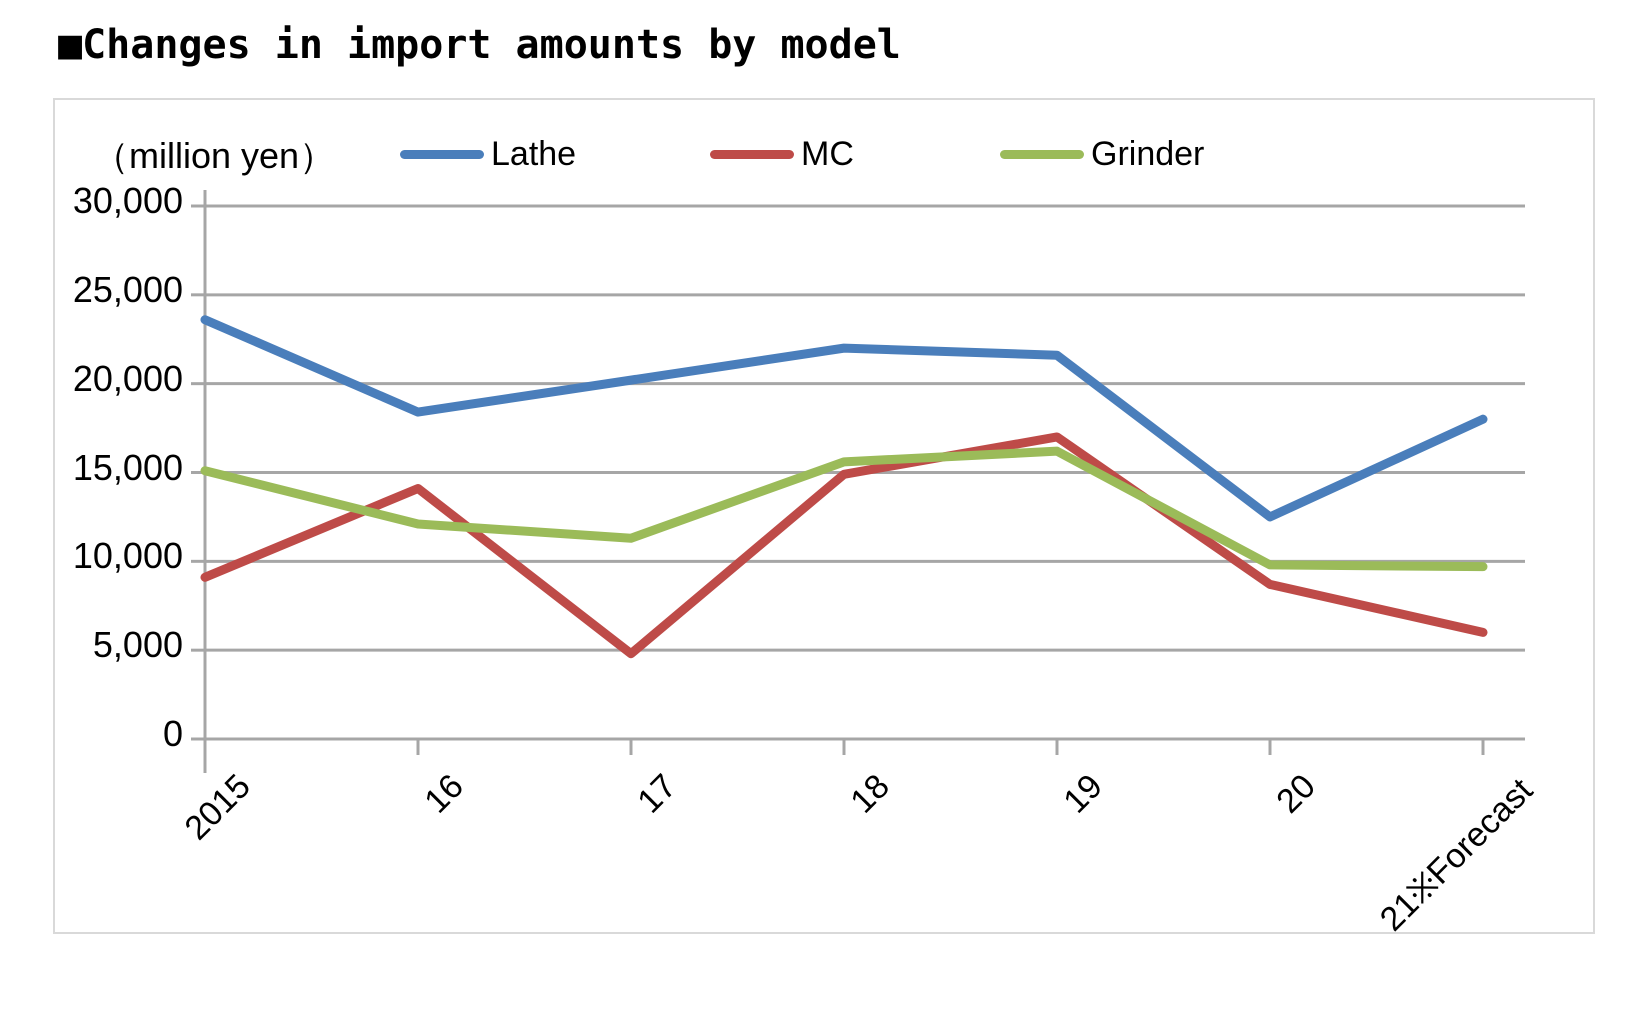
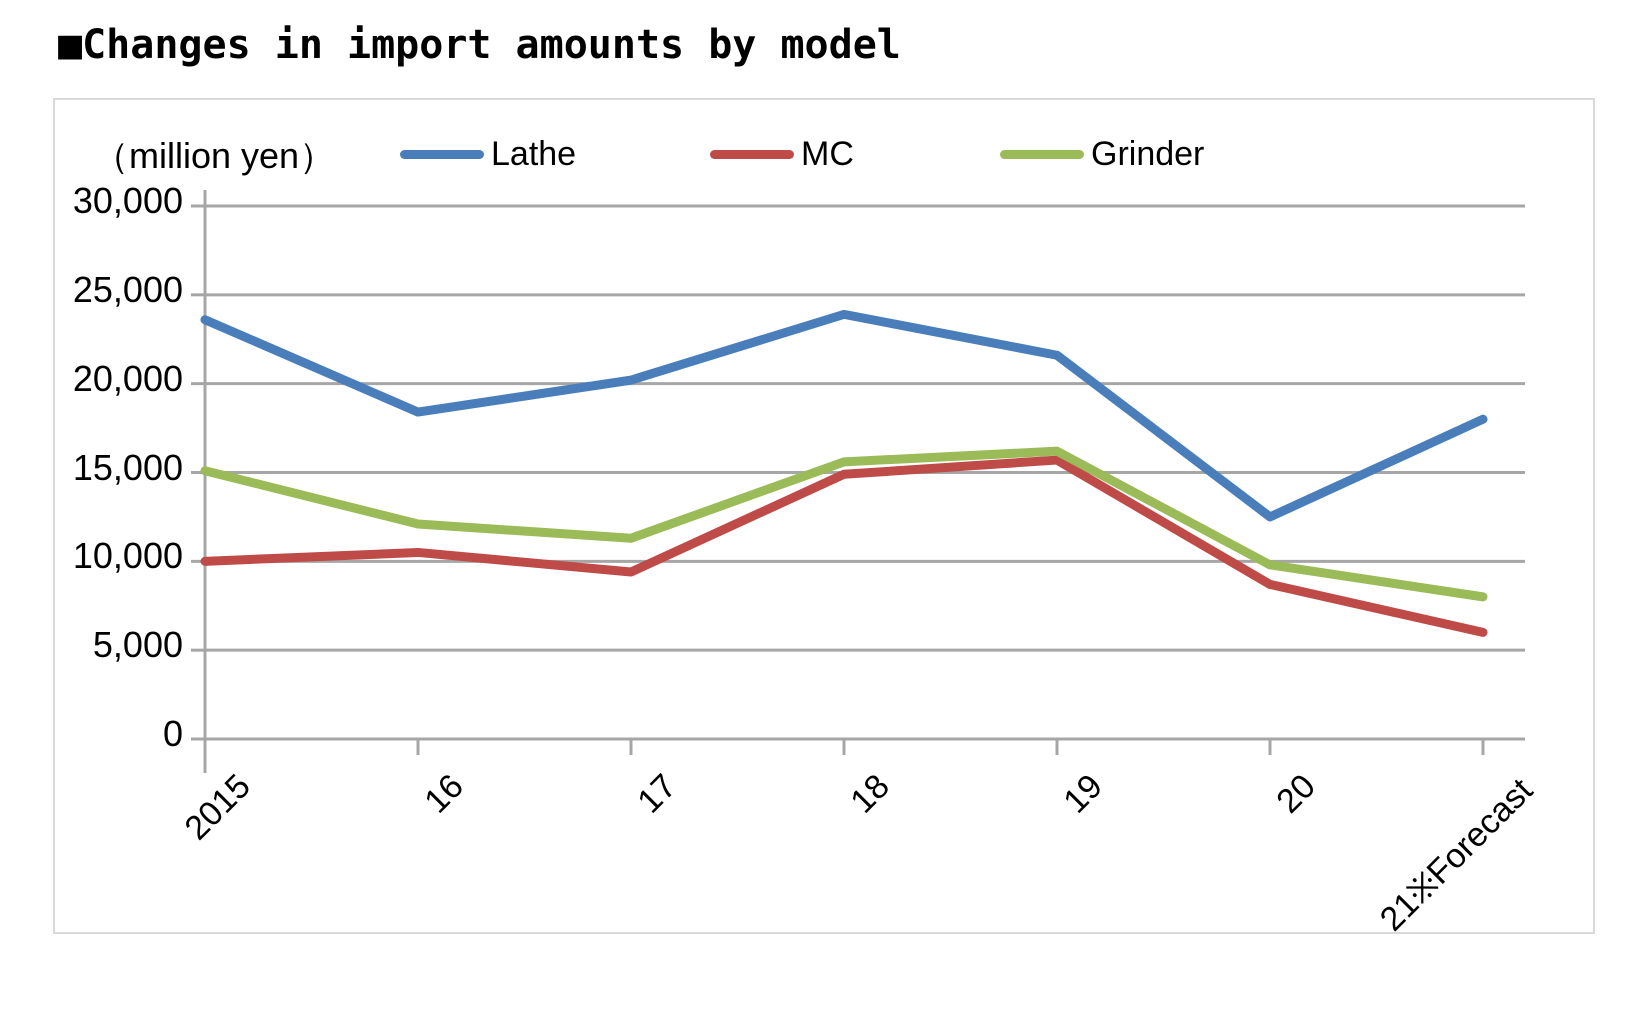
MC/2015: 9100 -> 10000
MC/16: 14100 -> 10500
MC/17: 4800 -> 9400
Lathe/18: 22000 -> 23900
MC/19: 17000 -> 15700
Grinder/21※Forecast: 9700 -> 8000
